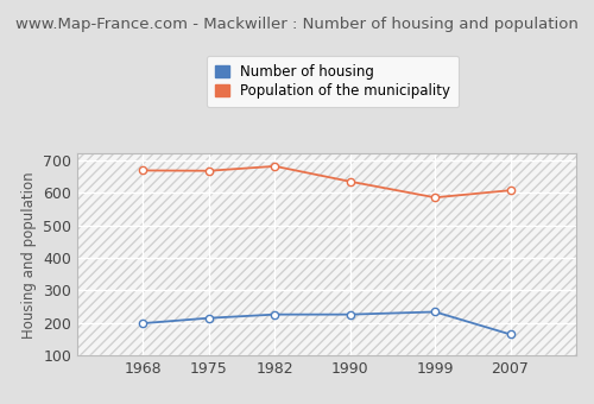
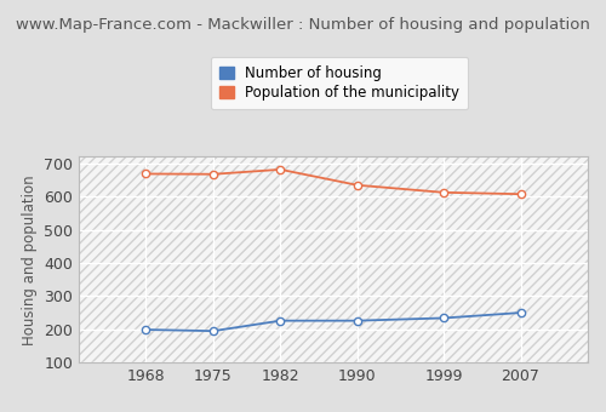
Number of housing/1975: 215 -> 195
Population of the municipality/1999: 585 -> 612
Number of housing/2007: 165 -> 250
